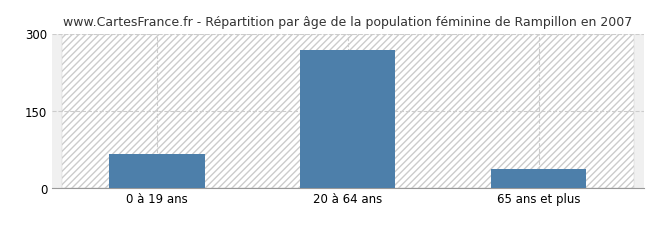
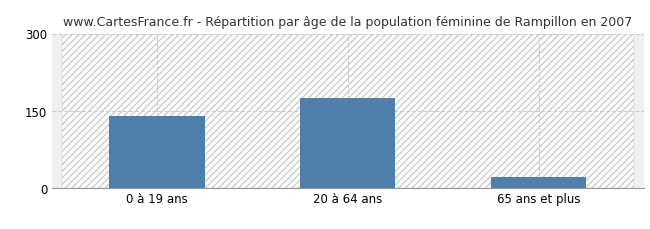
0 à 19 ans: 66 -> 140
20 à 64 ans: 268 -> 175
65 ans et plus: 36 -> 20
